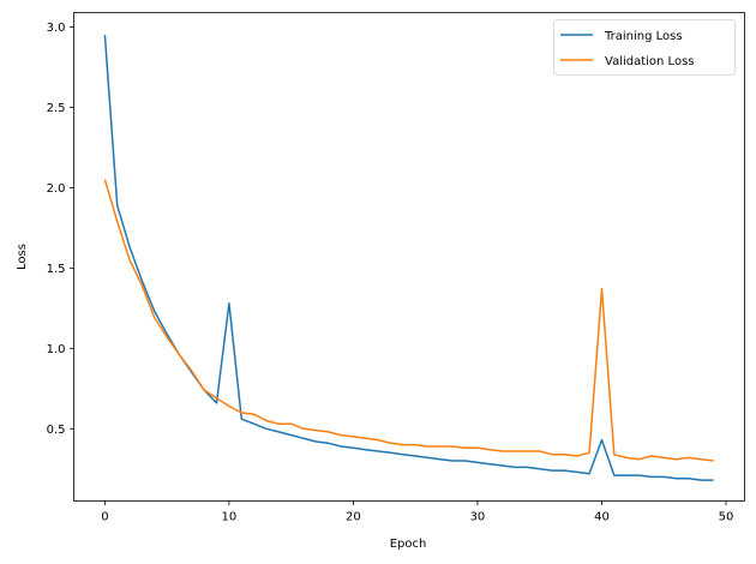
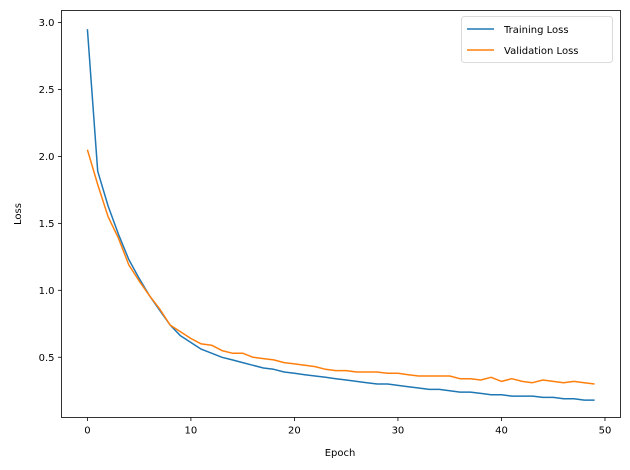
Training Loss/10: 1.28 -> 0.61
Training Loss/40: 0.43 -> 0.22
Validation Loss/40: 1.37 -> 0.32
